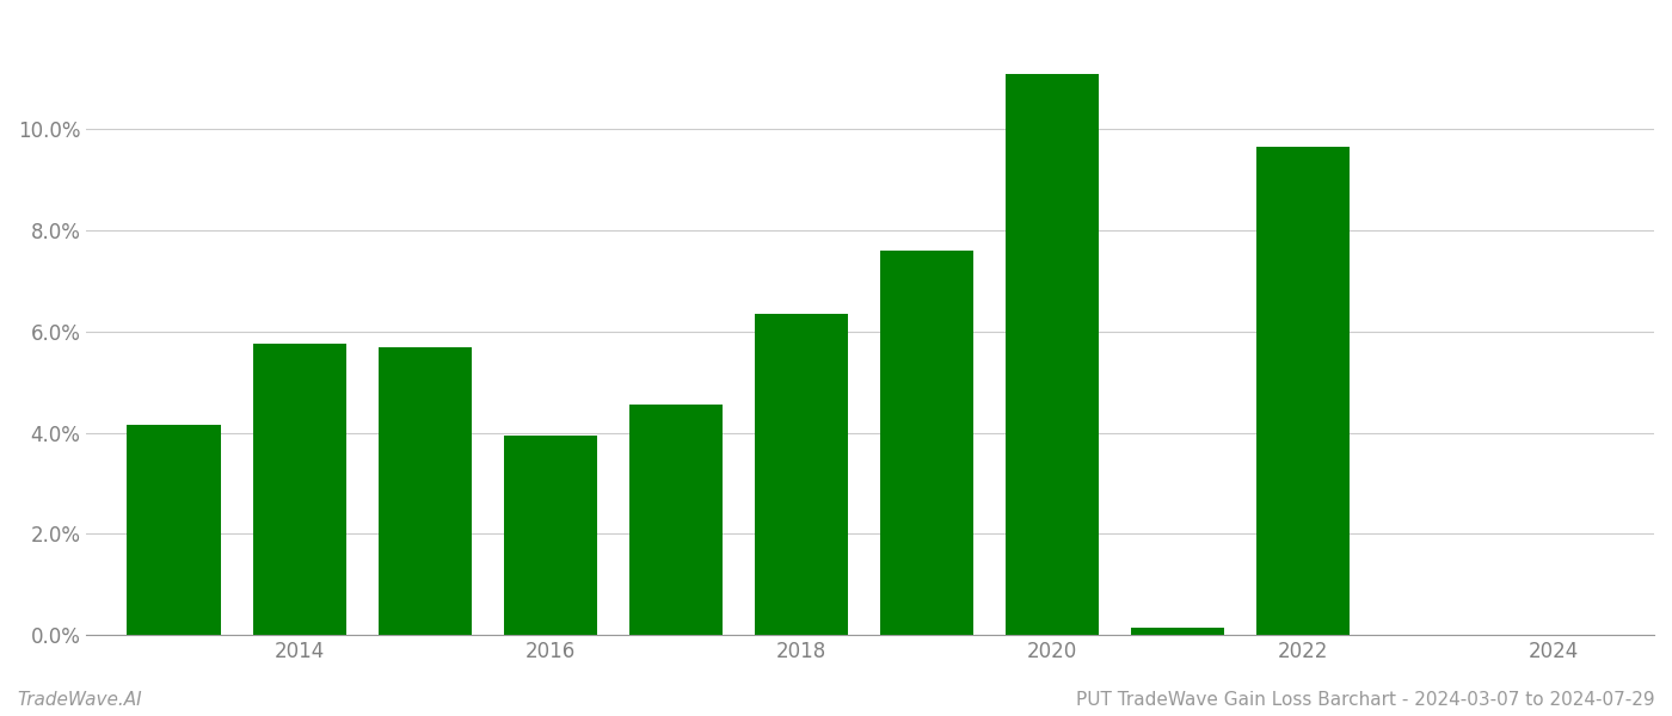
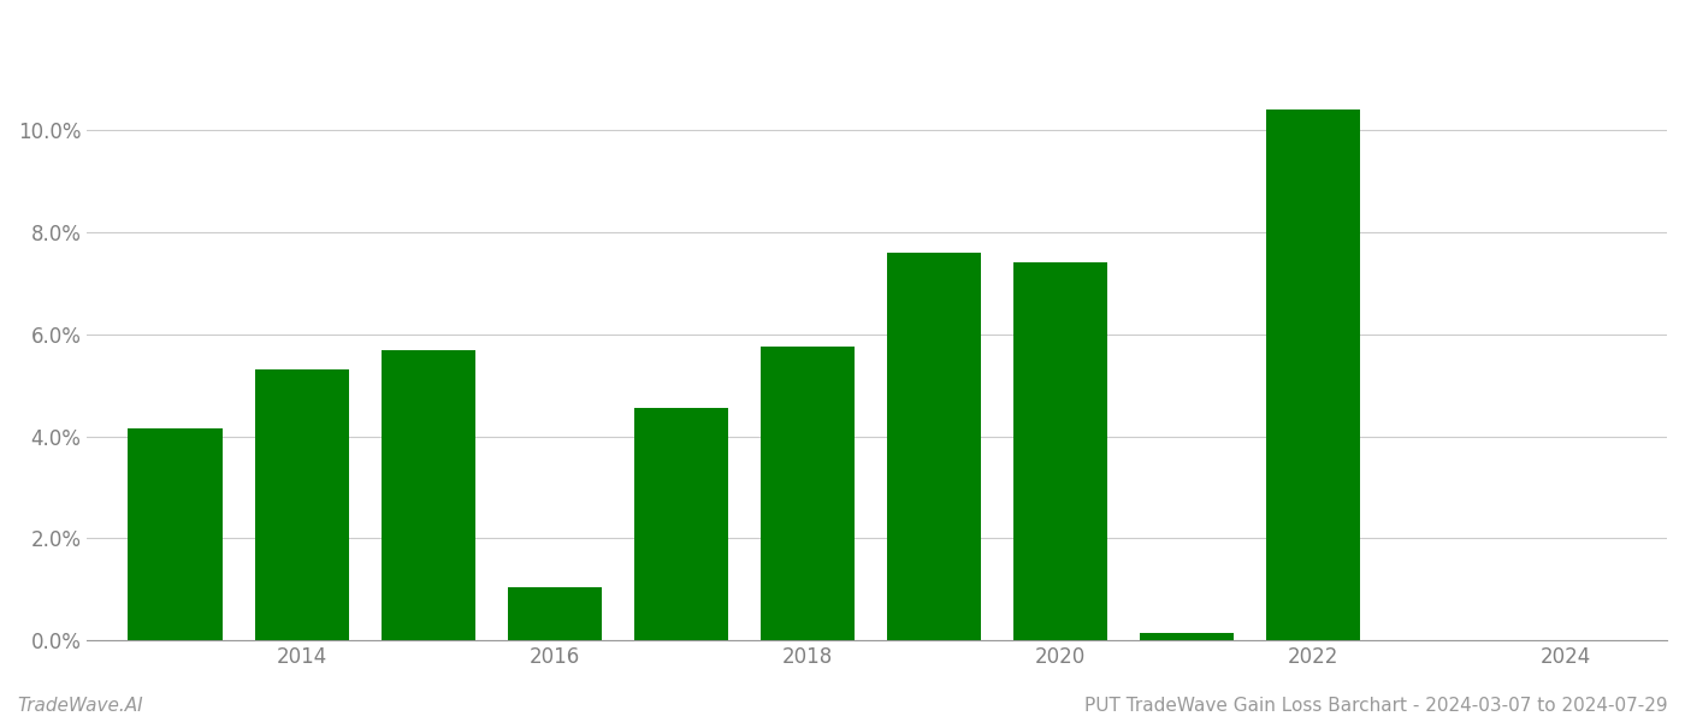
2014: 5.75% -> 5.30%
2016: 3.95% -> 1.05%
2018: 6.35% -> 5.75%
2020: 11.10% -> 7.40%
2022: 9.65% -> 10.40%
